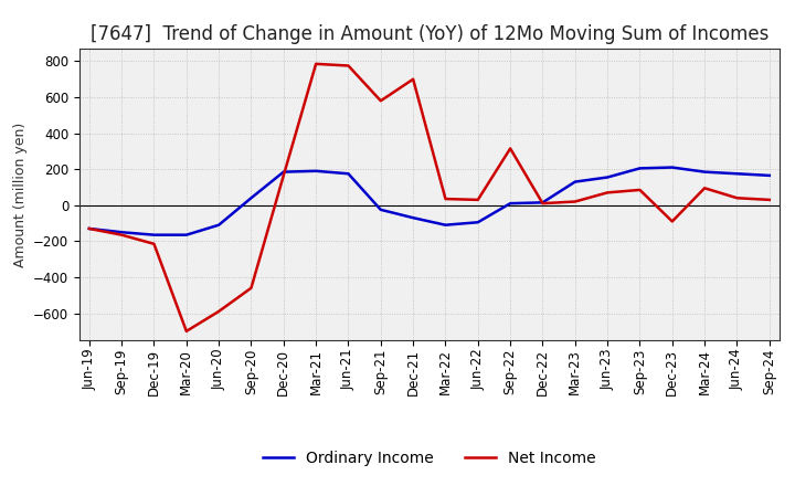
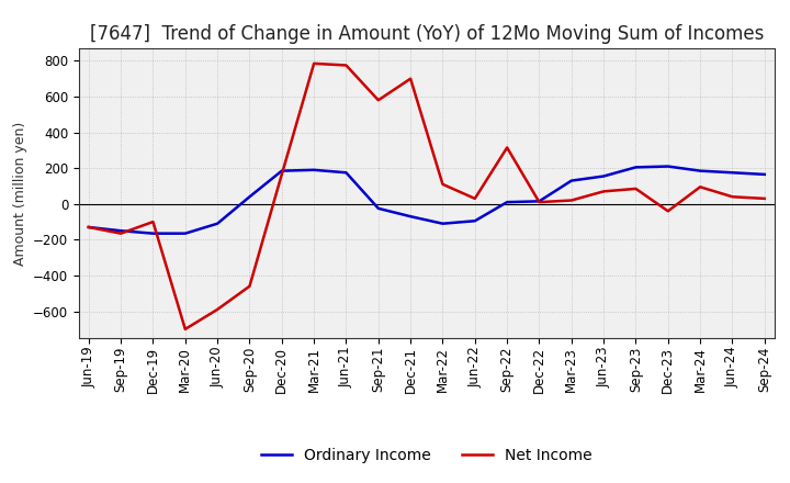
Net Income/Dec-19: -220 -> -100
Net Income/Mar-22: 40 -> 110
Net Income/Dec-23: -90 -> -40
